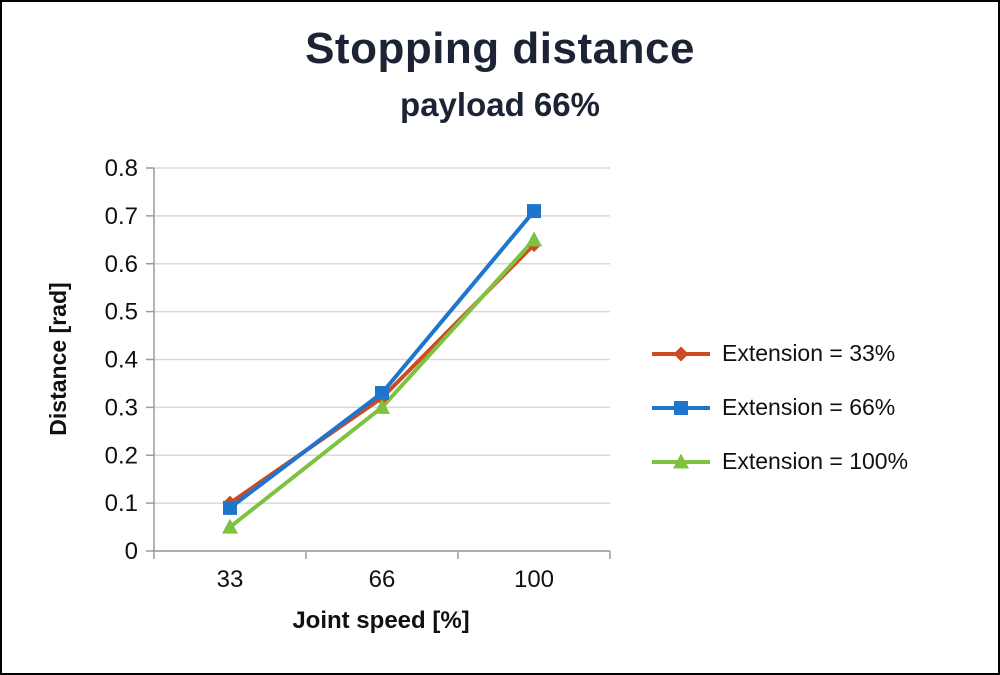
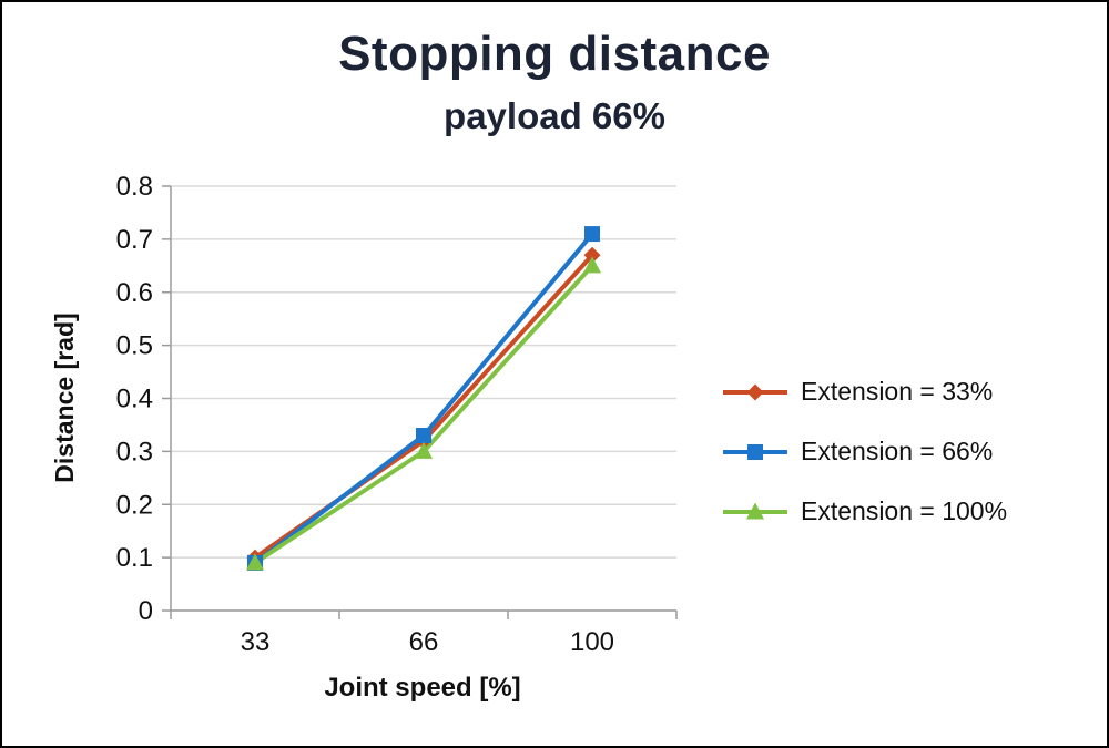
Extension = 100%/33: 0.05 -> 0.09
Extension = 33%/100: 0.64 -> 0.67
